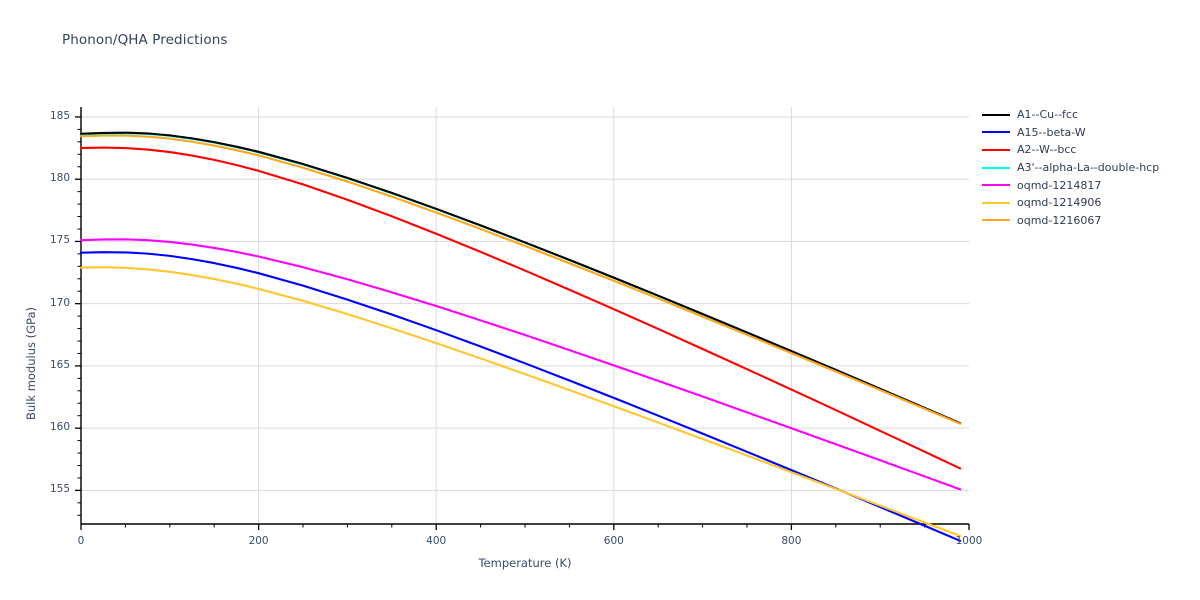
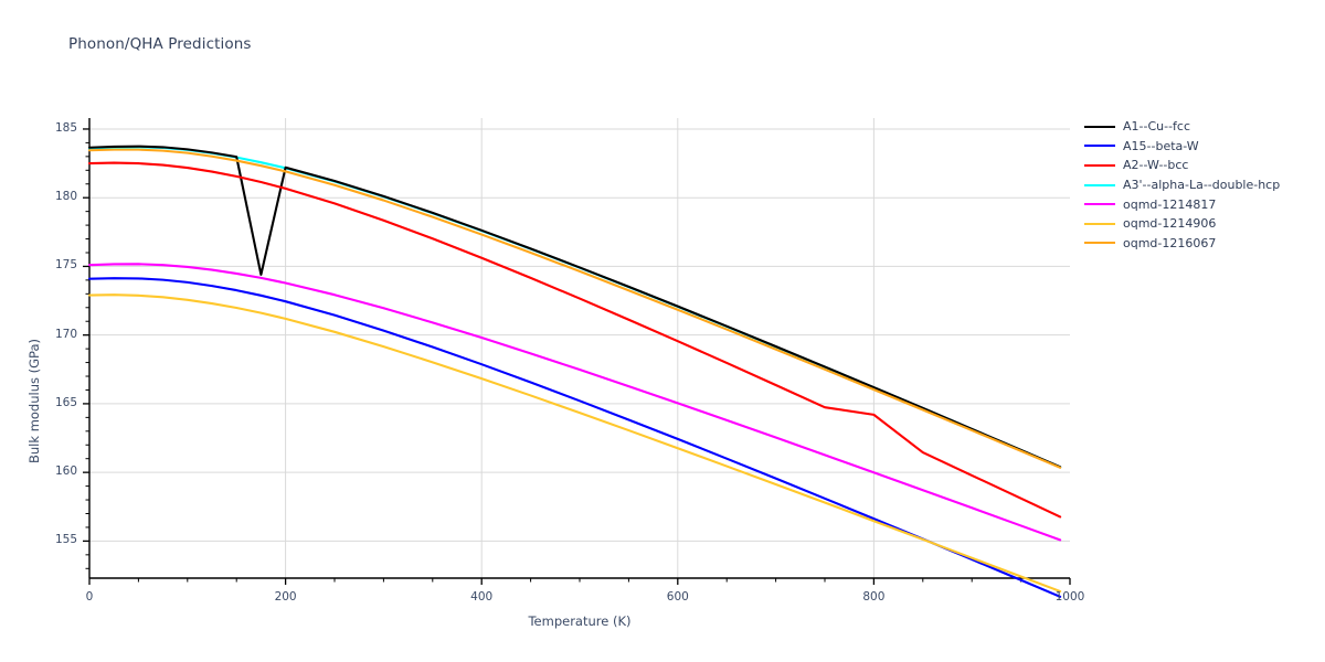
A1--Cu--fcc/175: 182.6 -> 174.4
A2--W--bcc/800: 163.1 -> 164.2
